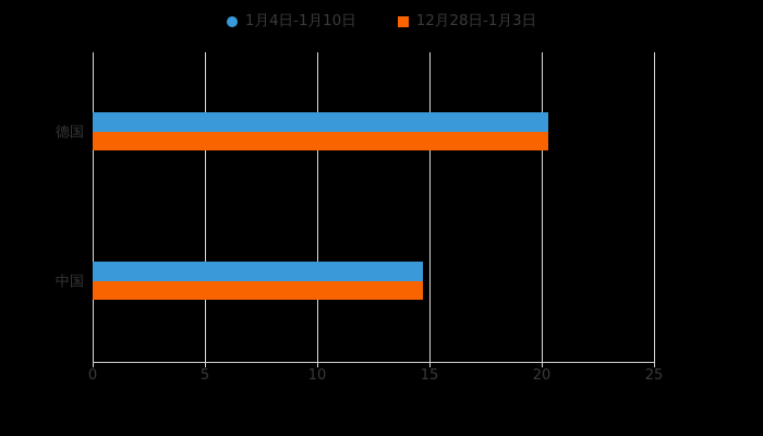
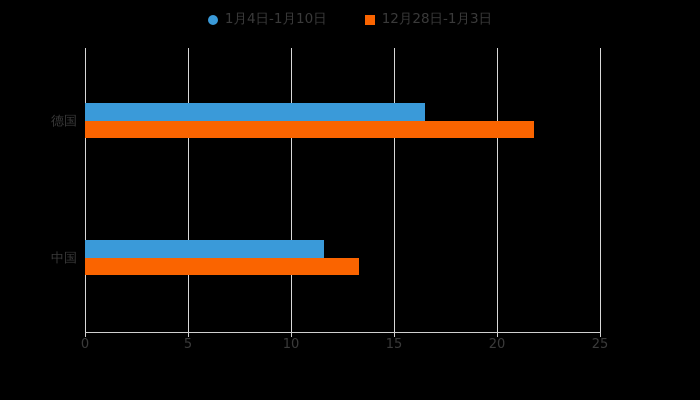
1月4日-1月10日/德国: 20.3 -> 16.5
12月28日-1月3日/德国: 20.3 -> 21.8
1月4日-1月10日/中国: 14.7 -> 11.6
12月28日-1月3日/中国: 14.7 -> 13.3
